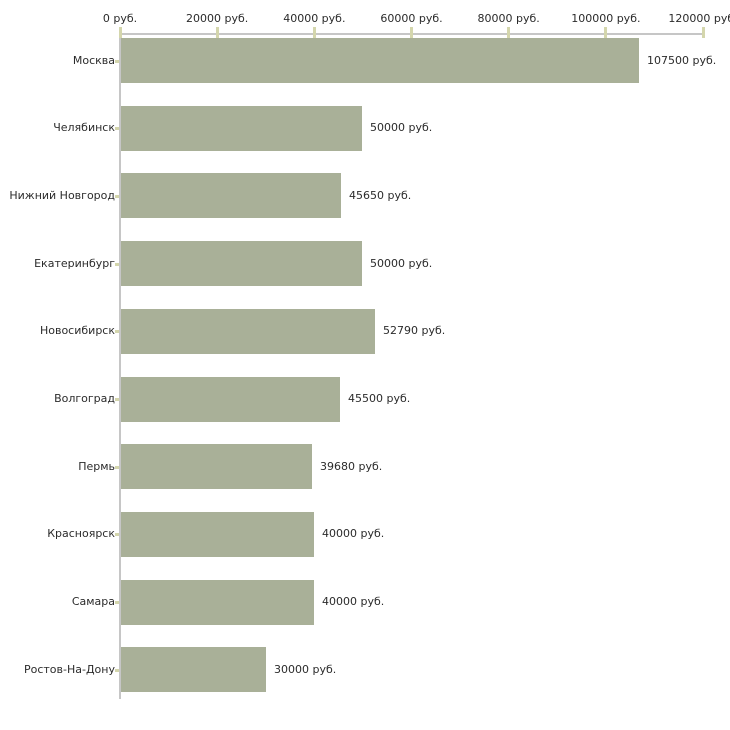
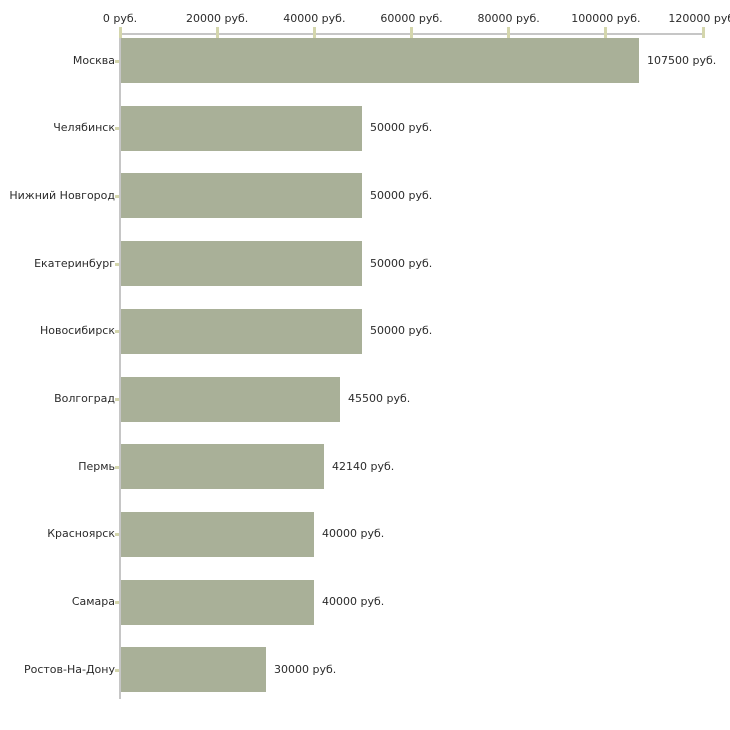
Нижний Новгород: 45650 -> 50000
Новосибирск: 52790 -> 50000
Пермь: 39680 -> 42140
